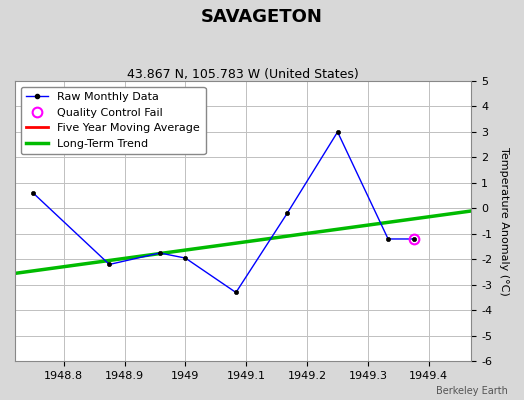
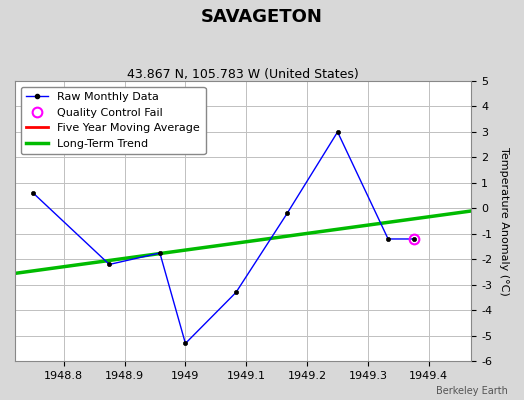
1949: -1.95 -> -5.30
